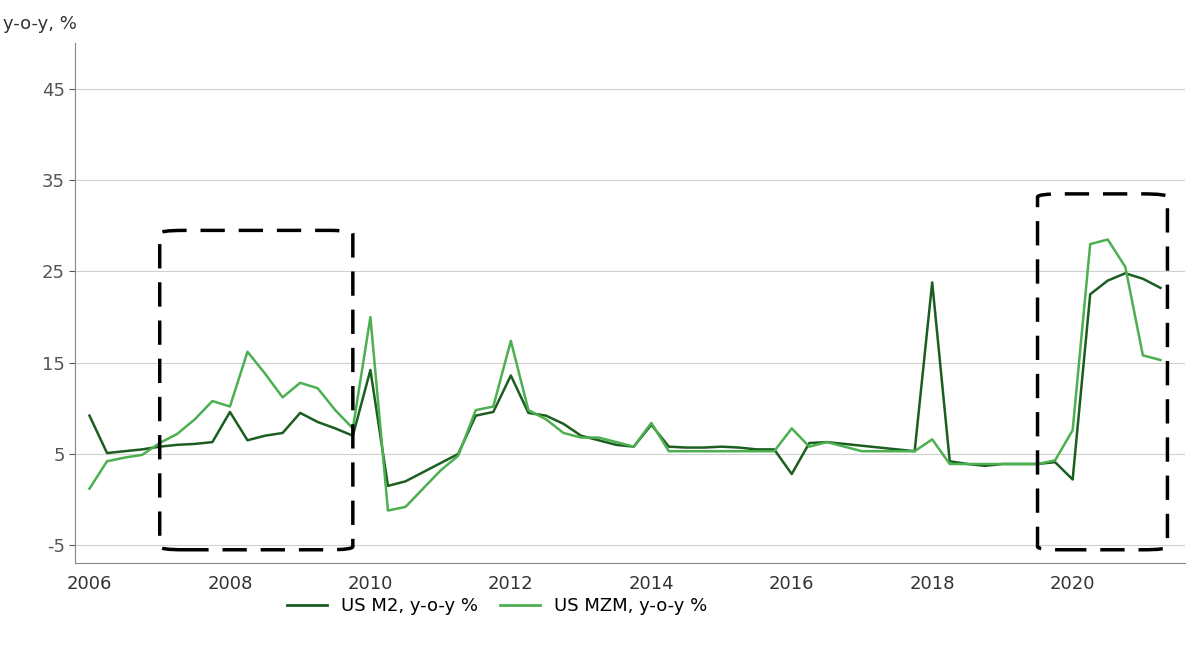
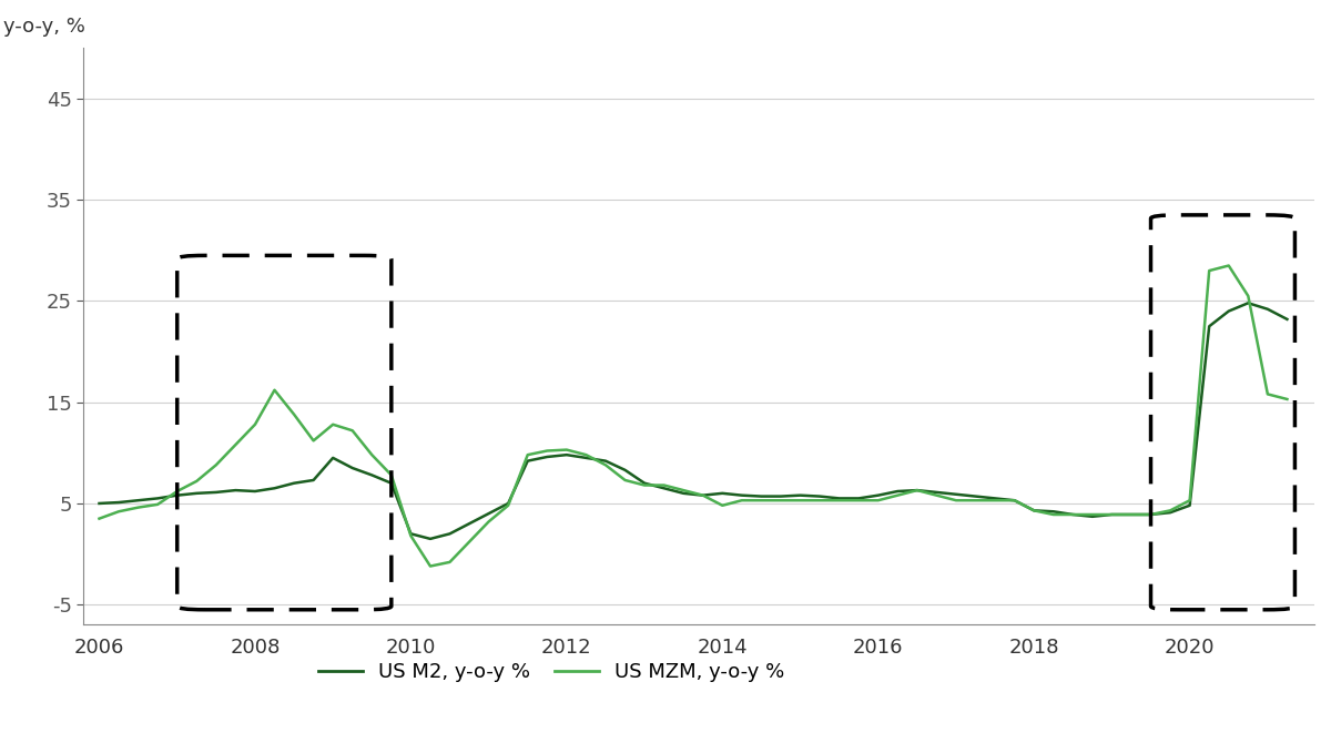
US M2, y-o-y %/2006: 9.2 -> 5.0
US MZM, y-o-y %/2006: 1.2 -> 3.5
US M2, y-o-y %/2008: 9.6 -> 6.2
US MZM, y-o-y %/2008: 10.2 -> 12.8
US M2, y-o-y %/2010: 14.2 -> 2.0
US MZM, y-o-y %/2010: 20.0 -> 1.8
US M2, y-o-y %/2012: 13.6 -> 9.8
US MZM, y-o-y %/2012: 17.4 -> 10.3
US M2, y-o-y %/2014: 8.2 -> 6.0
US MZM, y-o-y %/2014: 8.4 -> 4.8
US M2, y-o-y %/2016: 2.8 -> 5.8
US MZM, y-o-y %/2016: 7.8 -> 5.3
US M2, y-o-y %/2018: 23.8 -> 4.3
US MZM, y-o-y %/2018: 6.6 -> 4.3
US M2, y-o-y %/2020: 2.2 -> 4.8
US MZM, y-o-y %/2020: 7.6 -> 5.3
